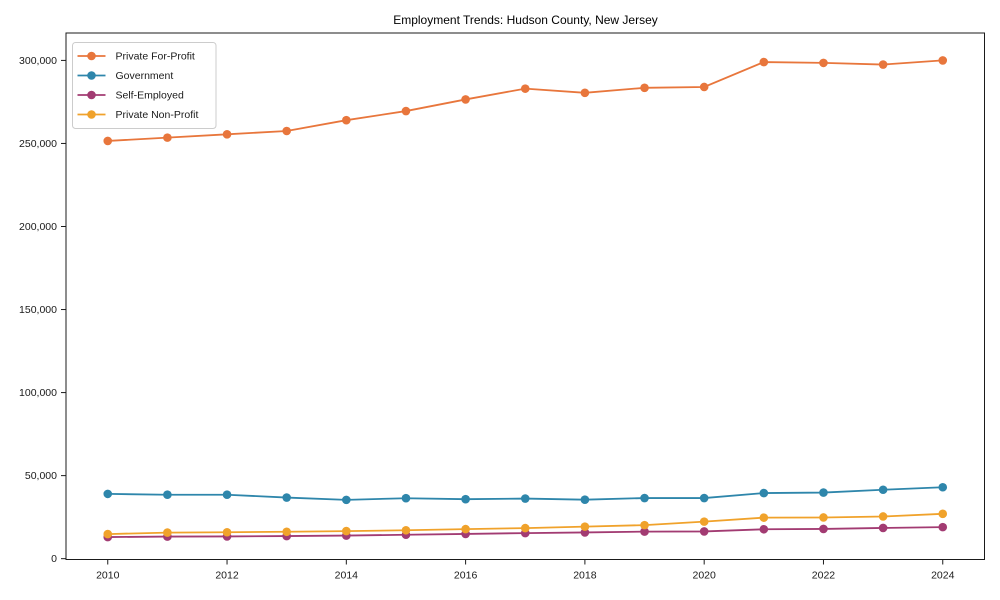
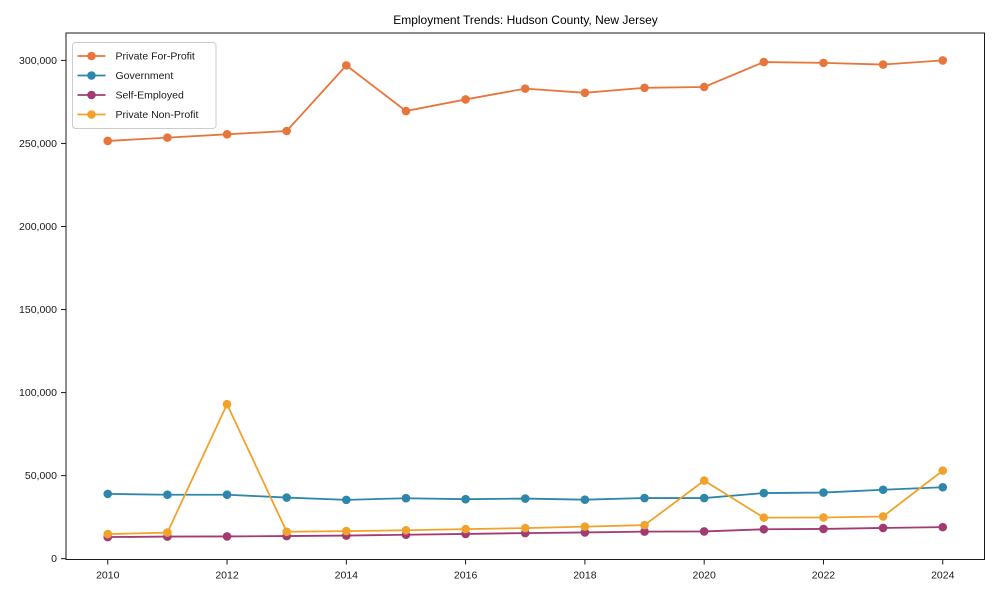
Private Non-Profit/2012: 16000 -> 93000
Private For-Profit/2014: 264000 -> 297000
Private Non-Profit/2020: 22000 -> 47000
Private Non-Profit/2024: 27000 -> 53000
